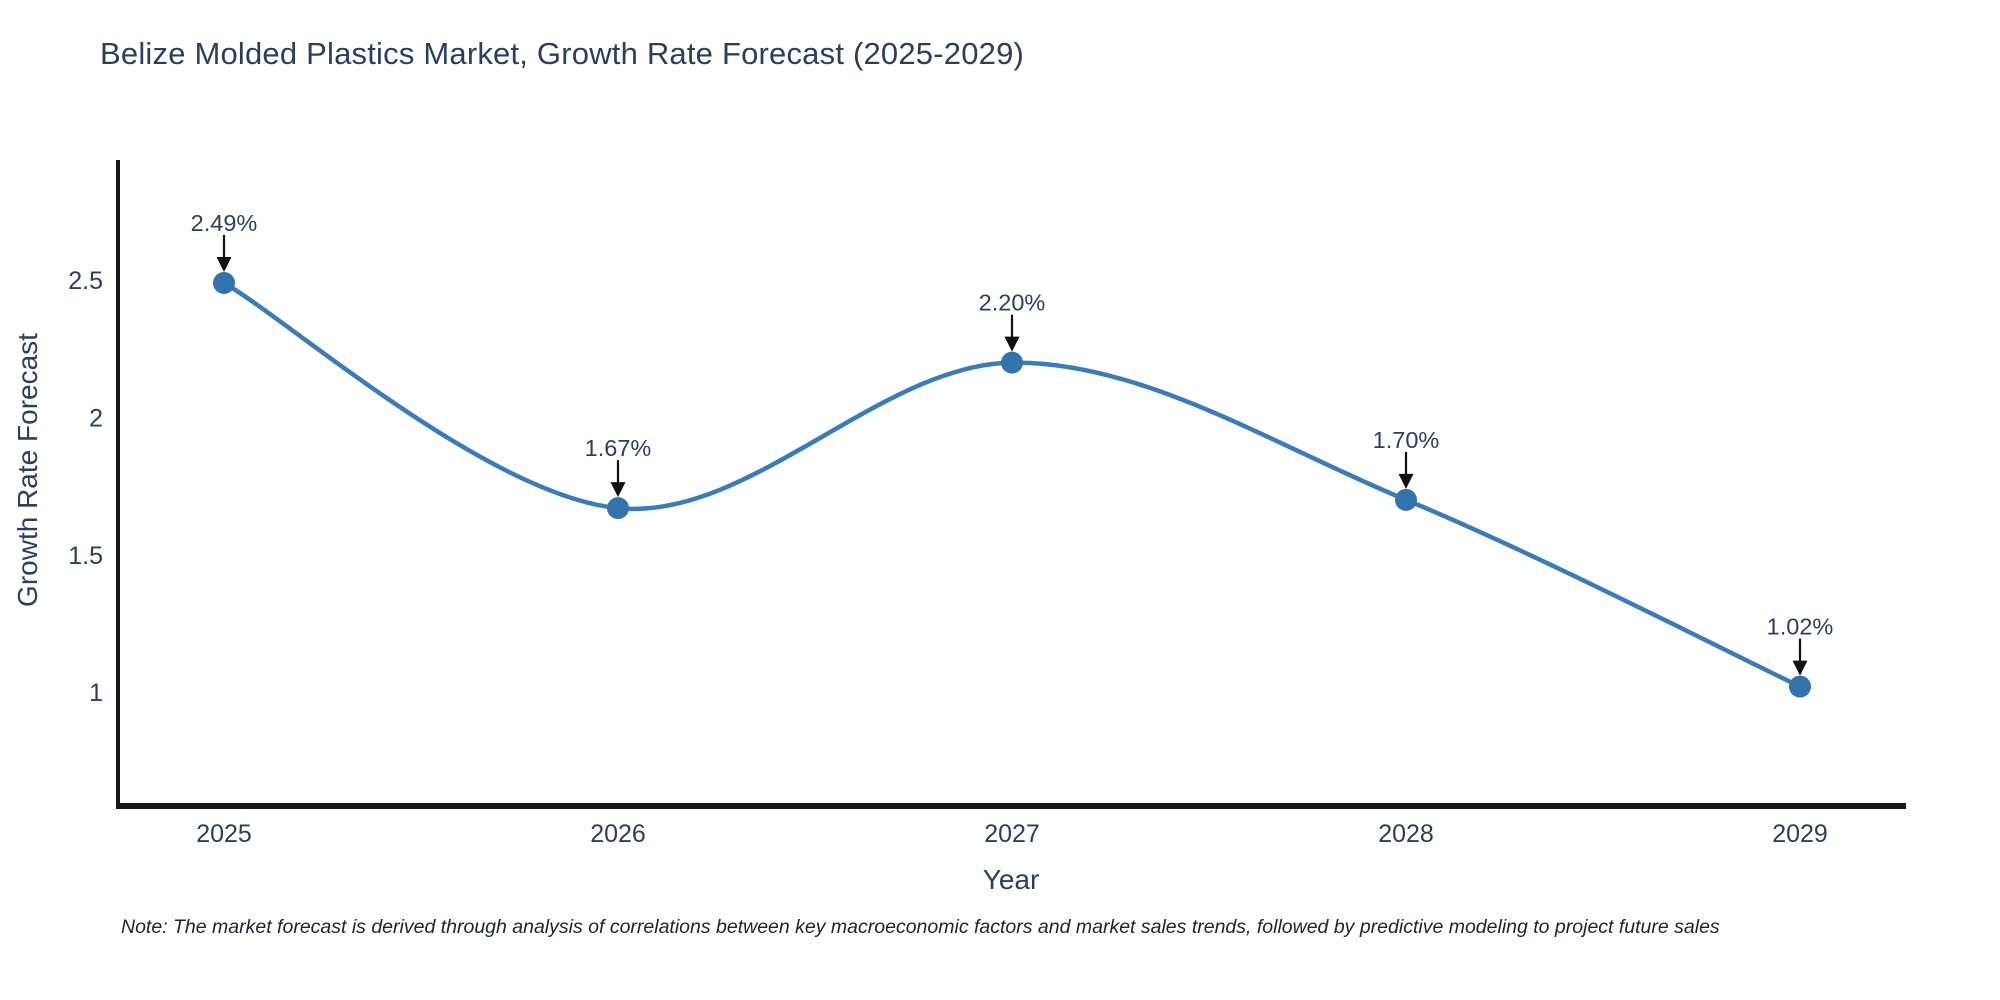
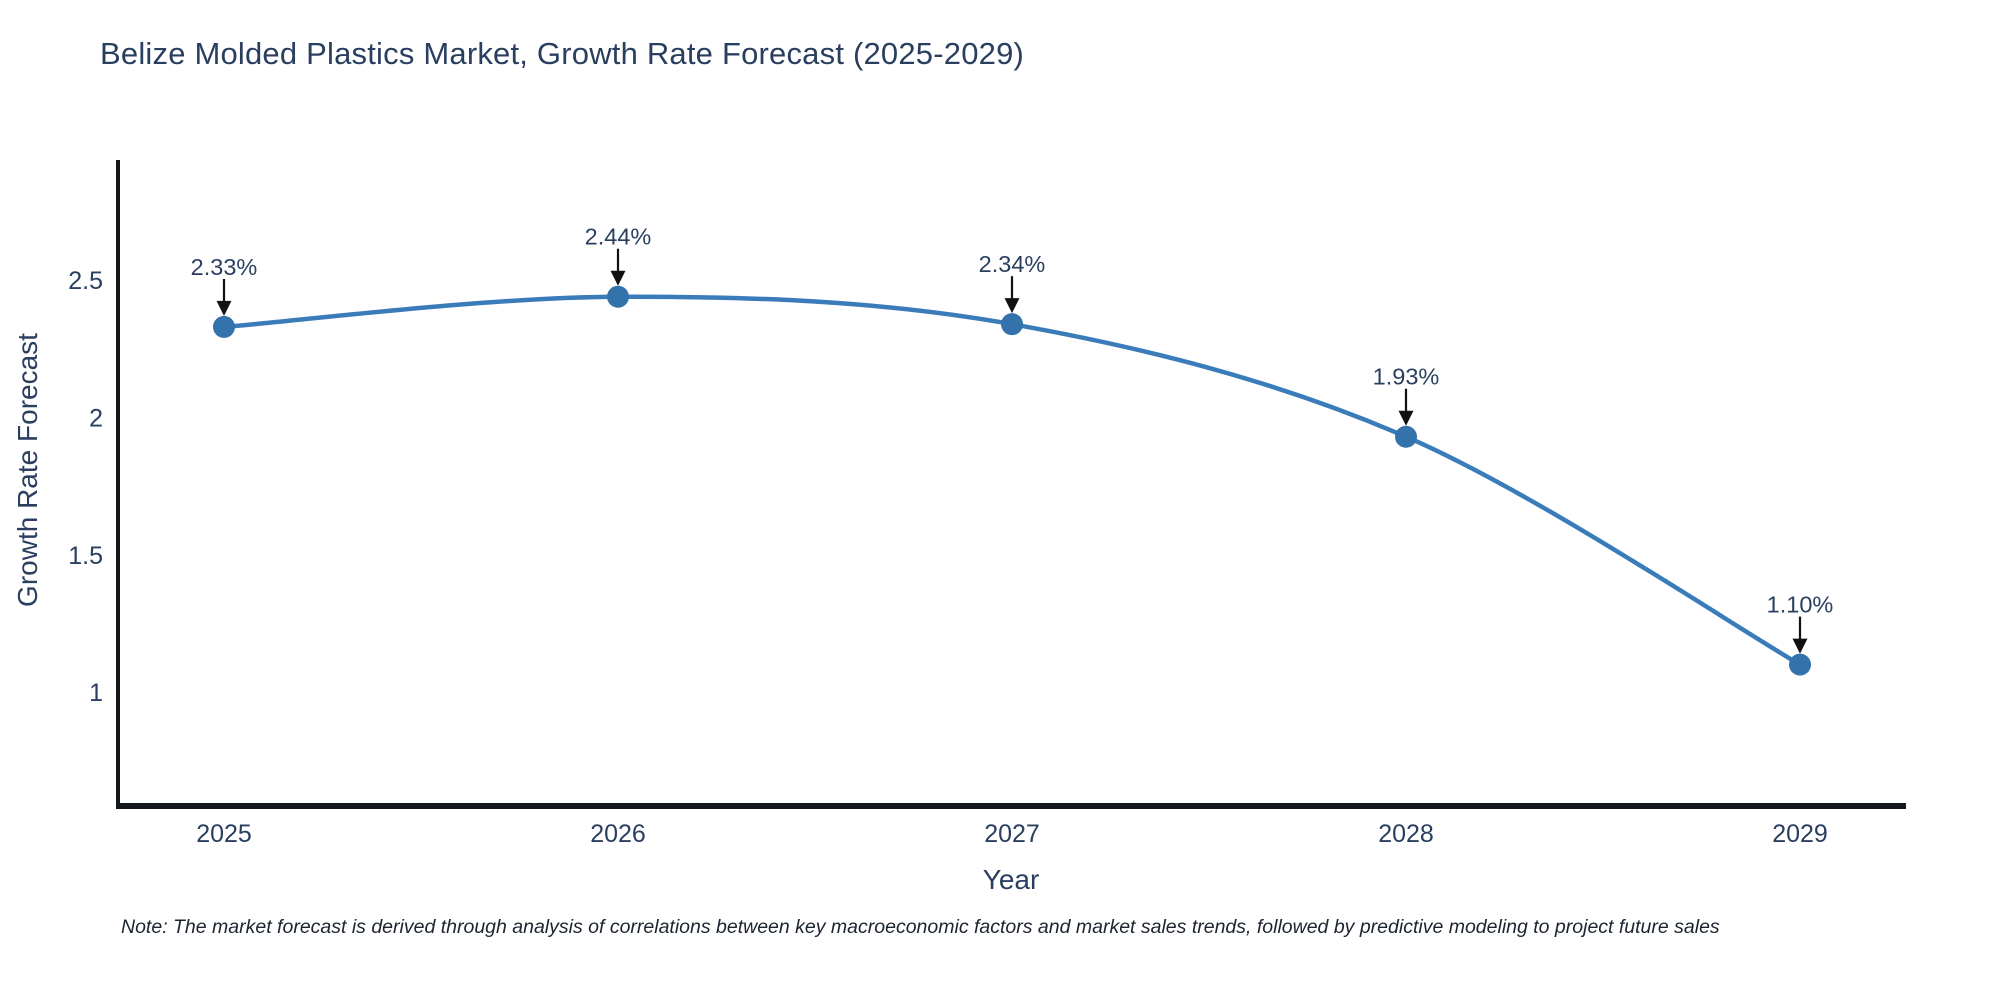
2025: 2.49% -> 2.33%
2026: 1.67% -> 2.44%
2027: 2.20% -> 2.34%
2028: 1.70% -> 1.93%
2029: 1.02% -> 1.10%
